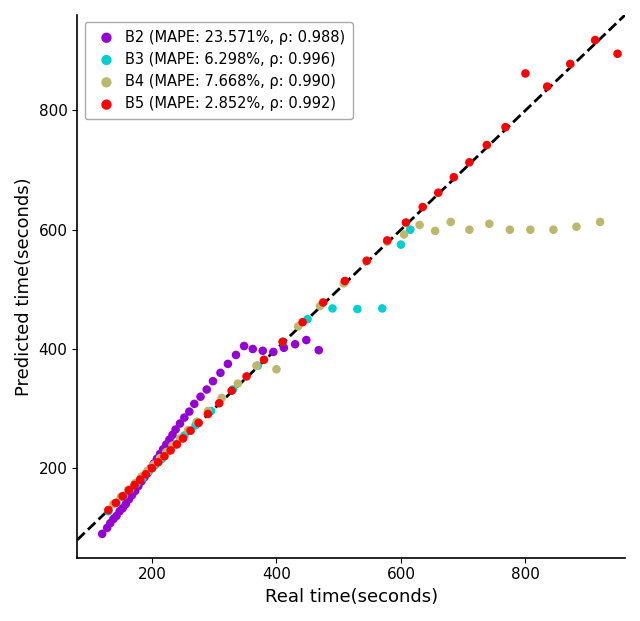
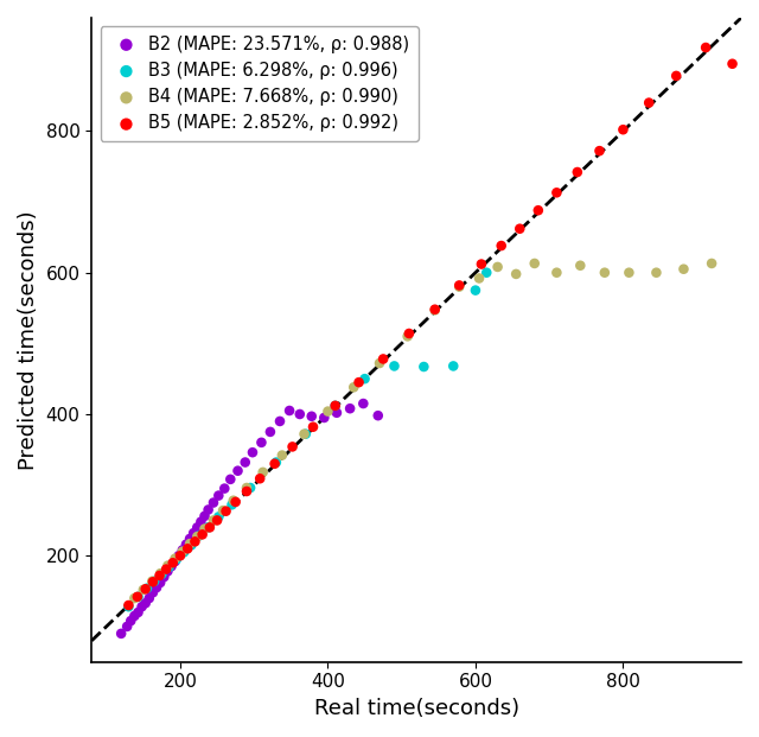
B4 (MAPE: 7.668%, ρ: 0.990)/400: 366 -> 404
B5 (MAPE: 2.852%, ρ: 0.992)/800: 862 -> 802
